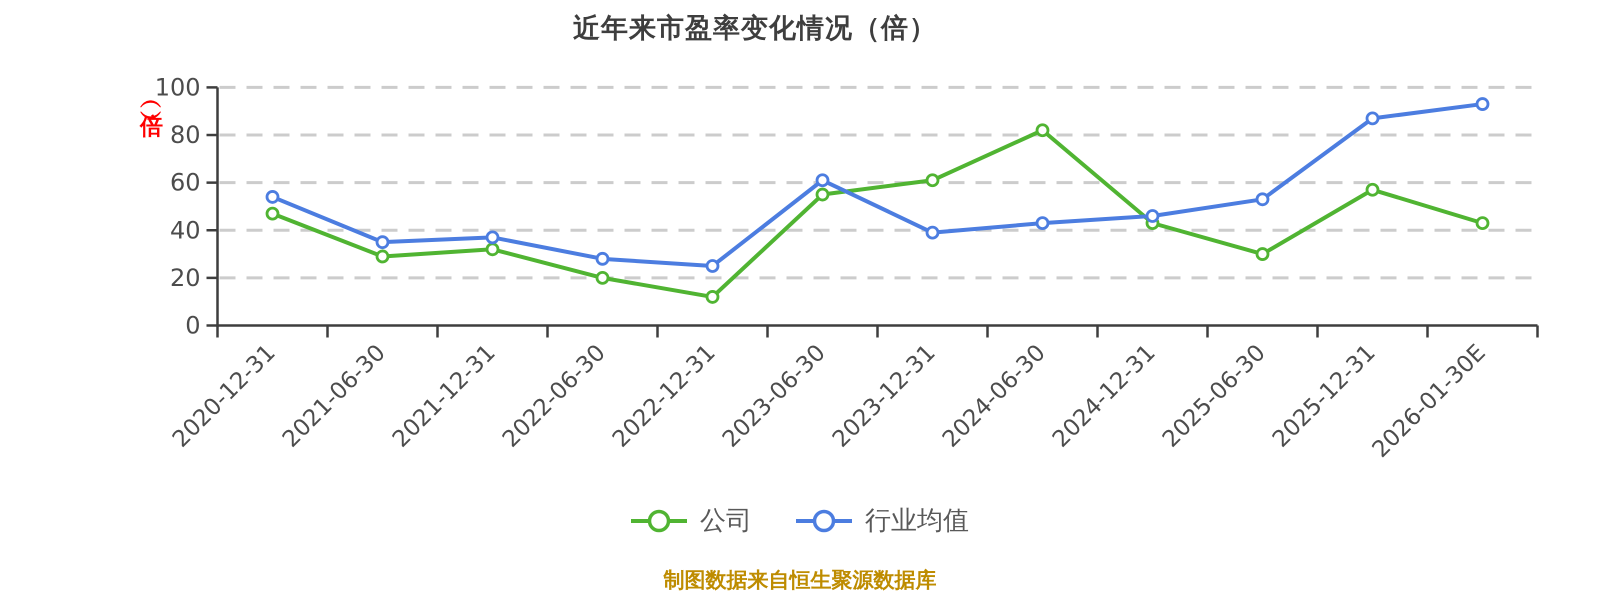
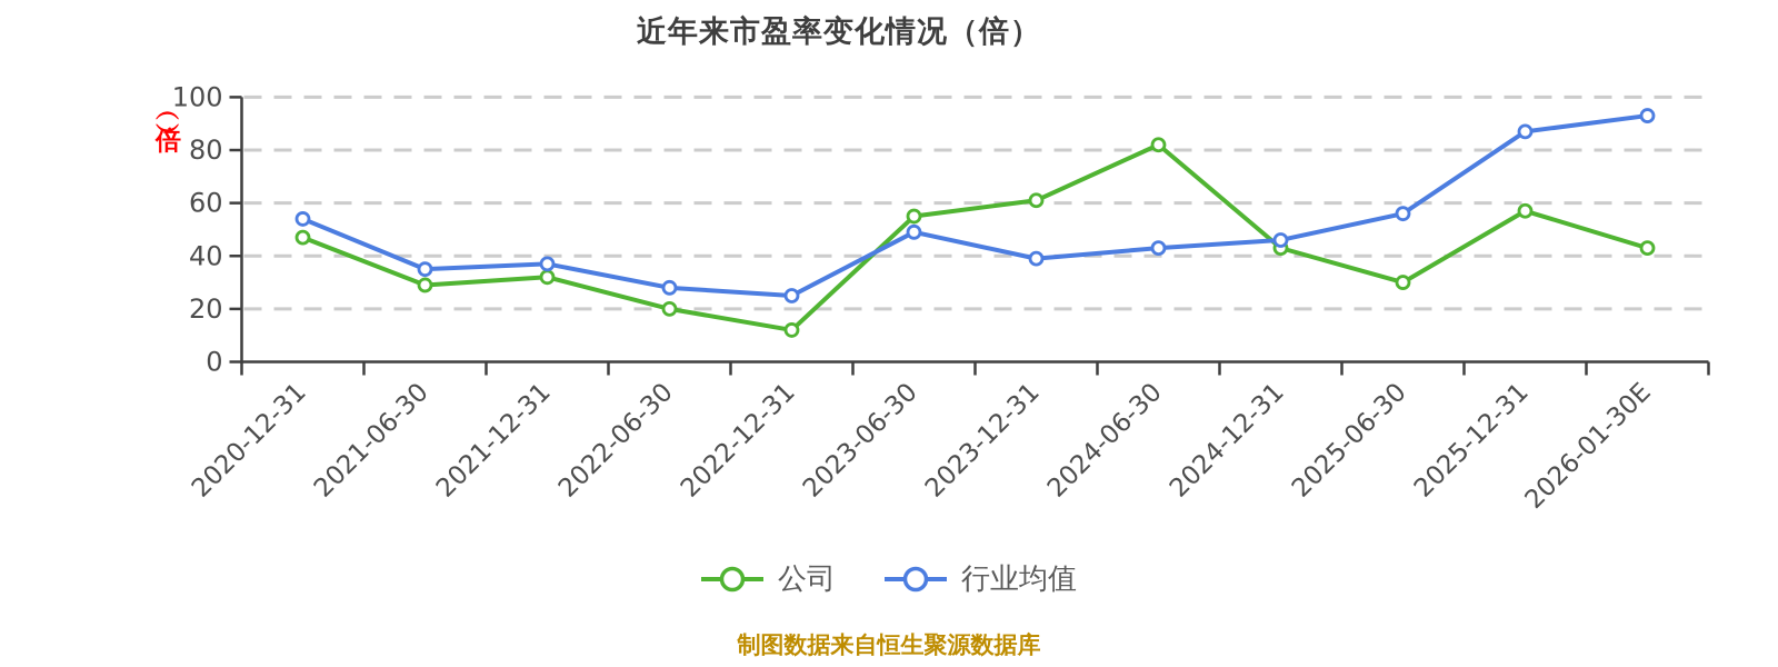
行业均值/2023-06-30: 61 -> 49
行业均值/2025-06-30: 53 -> 56
